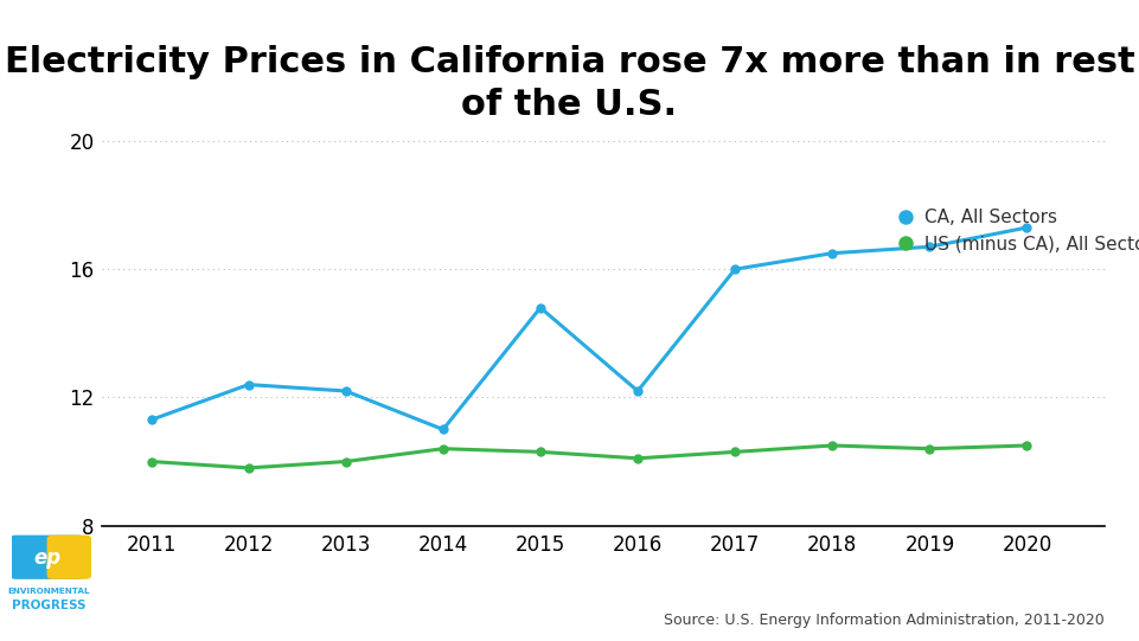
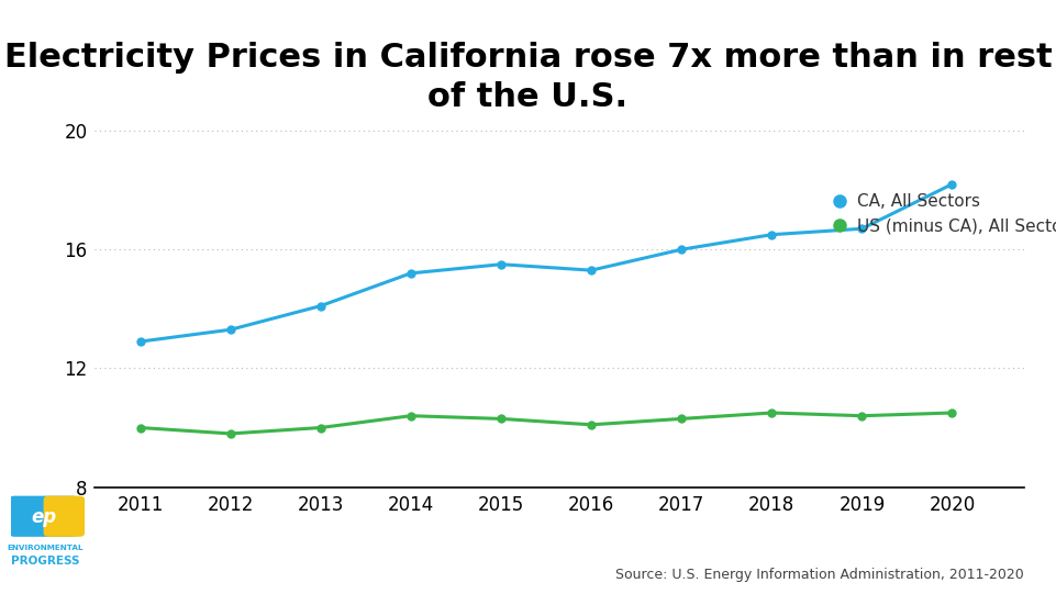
CA, All Sectors/2011: 11.3 -> 12.9
CA, All Sectors/2012: 12.4 -> 13.3
CA, All Sectors/2013: 12.2 -> 14.1
CA, All Sectors/2014: 11.0 -> 15.2
CA, All Sectors/2015: 14.8 -> 15.5
CA, All Sectors/2016: 12.2 -> 15.3
CA, All Sectors/2020: 17.3 -> 18.2
